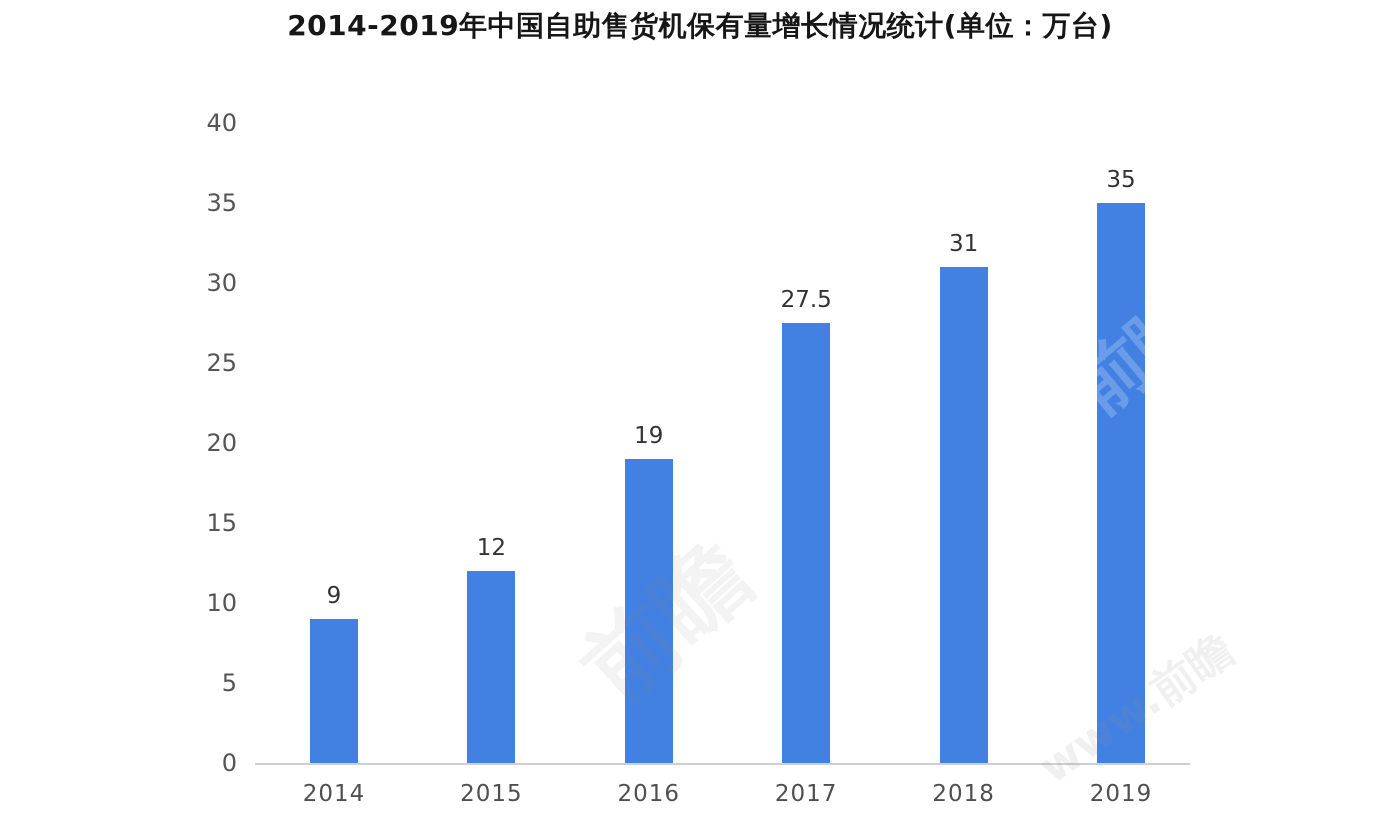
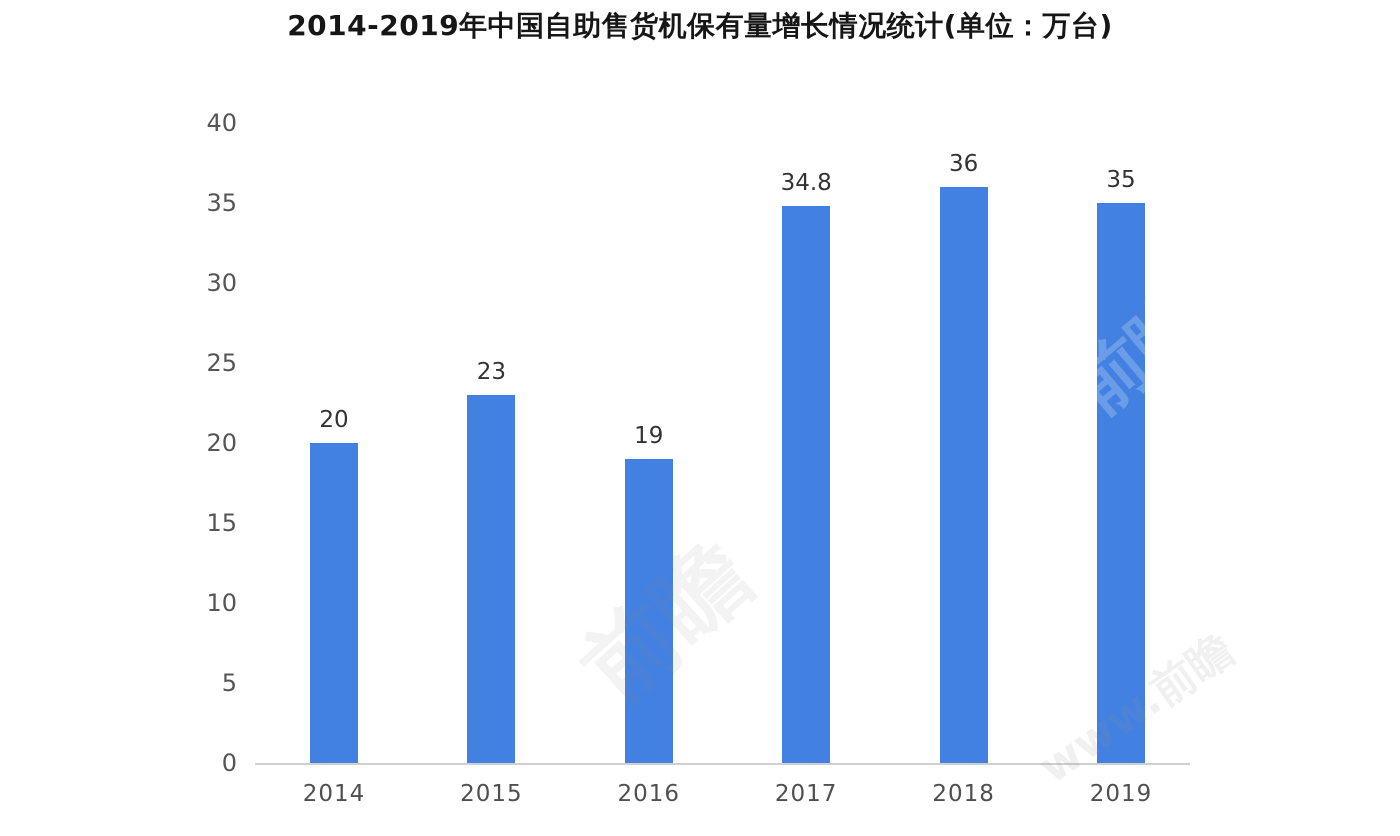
2014: 9 -> 20
2015: 12 -> 23
2017: 27.5 -> 34.8
2018: 31 -> 36
